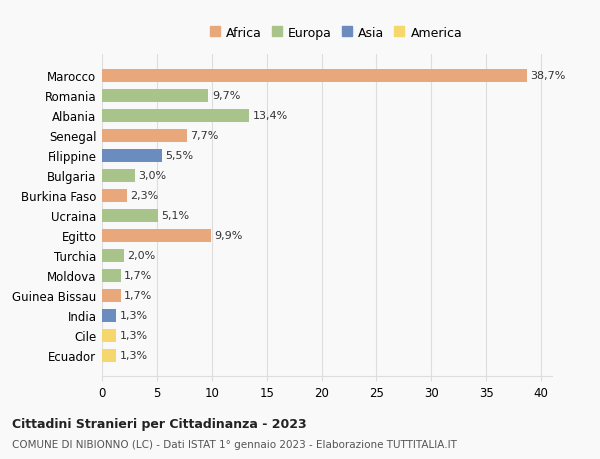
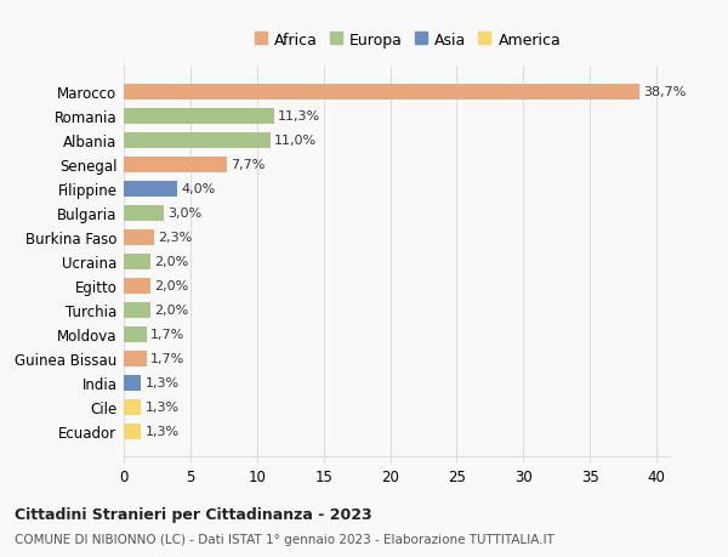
Romania: 9,7% -> 11,3%
Albania: 13,4% -> 11,0%
Filippine: 5,5% -> 4,0%
Ucraina: 5,1% -> 2,0%
Egitto: 9,9% -> 2,0%
